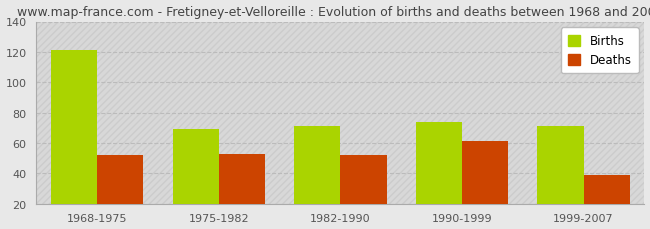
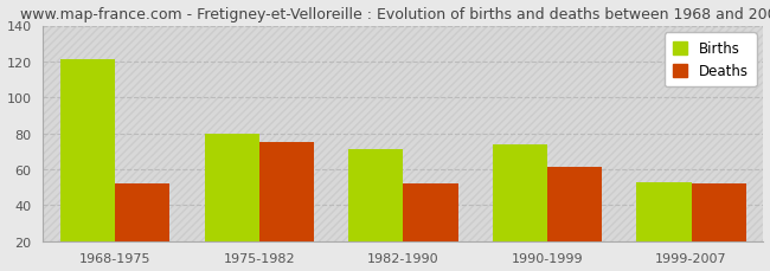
Births/1975-1982: 69 -> 80
Deaths/1975-1982: 53 -> 75
Births/1999-2007: 71 -> 53
Deaths/1999-2007: 39 -> 52
